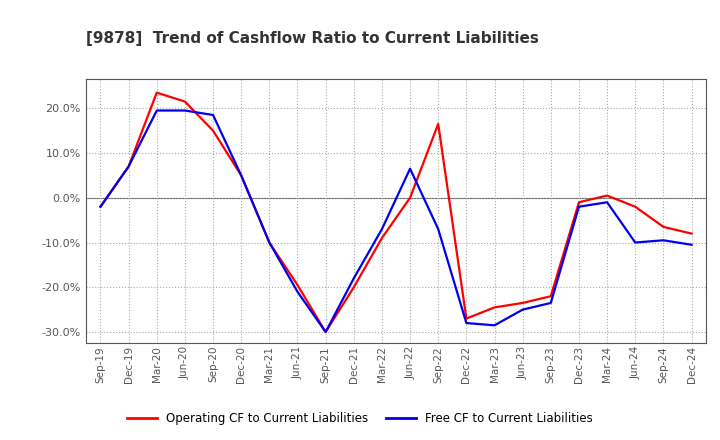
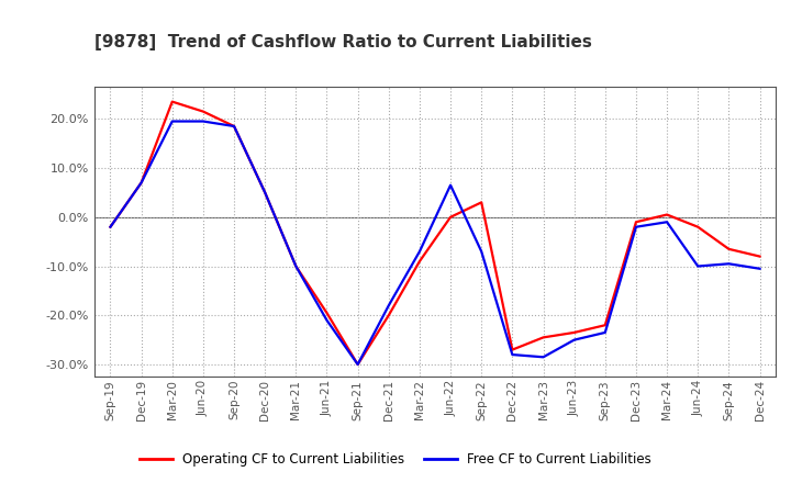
Operating CF to Current Liabilities/Sep-20: 15.0% -> 18.5%
Operating CF to Current Liabilities/Sep-22: 16.5% -> 3.0%
